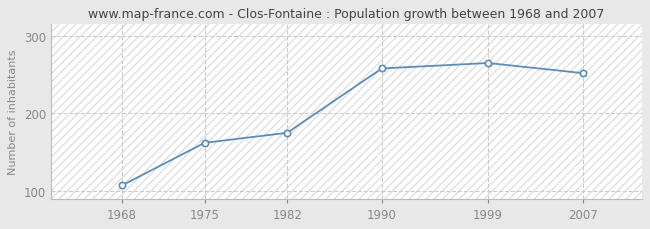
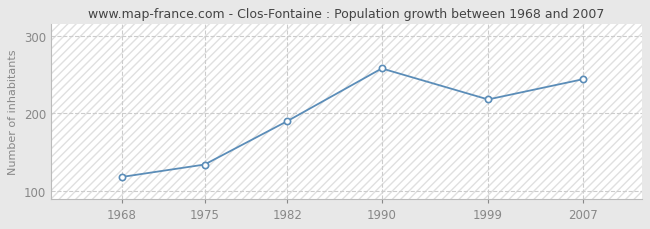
1968: 107 -> 118
1975: 162 -> 134
1982: 175 -> 190
1999: 265 -> 218
2007: 252 -> 244
